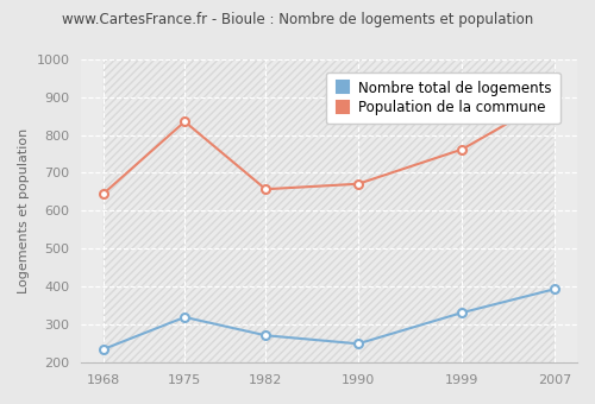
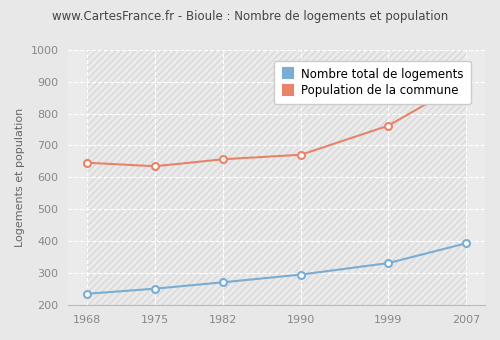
Nombre total de logements/1975: 320 -> 252
Population de la commune/1975: 835 -> 635
Nombre total de logements/1990: 250 -> 296
